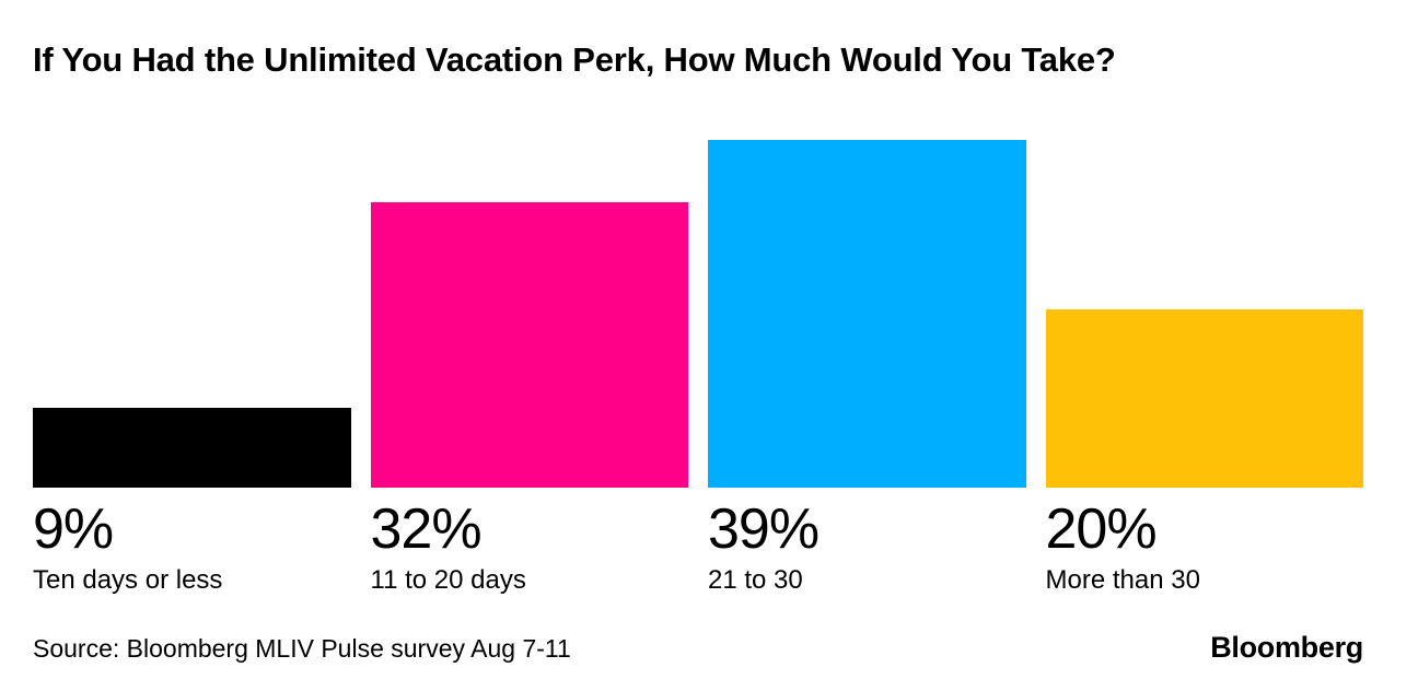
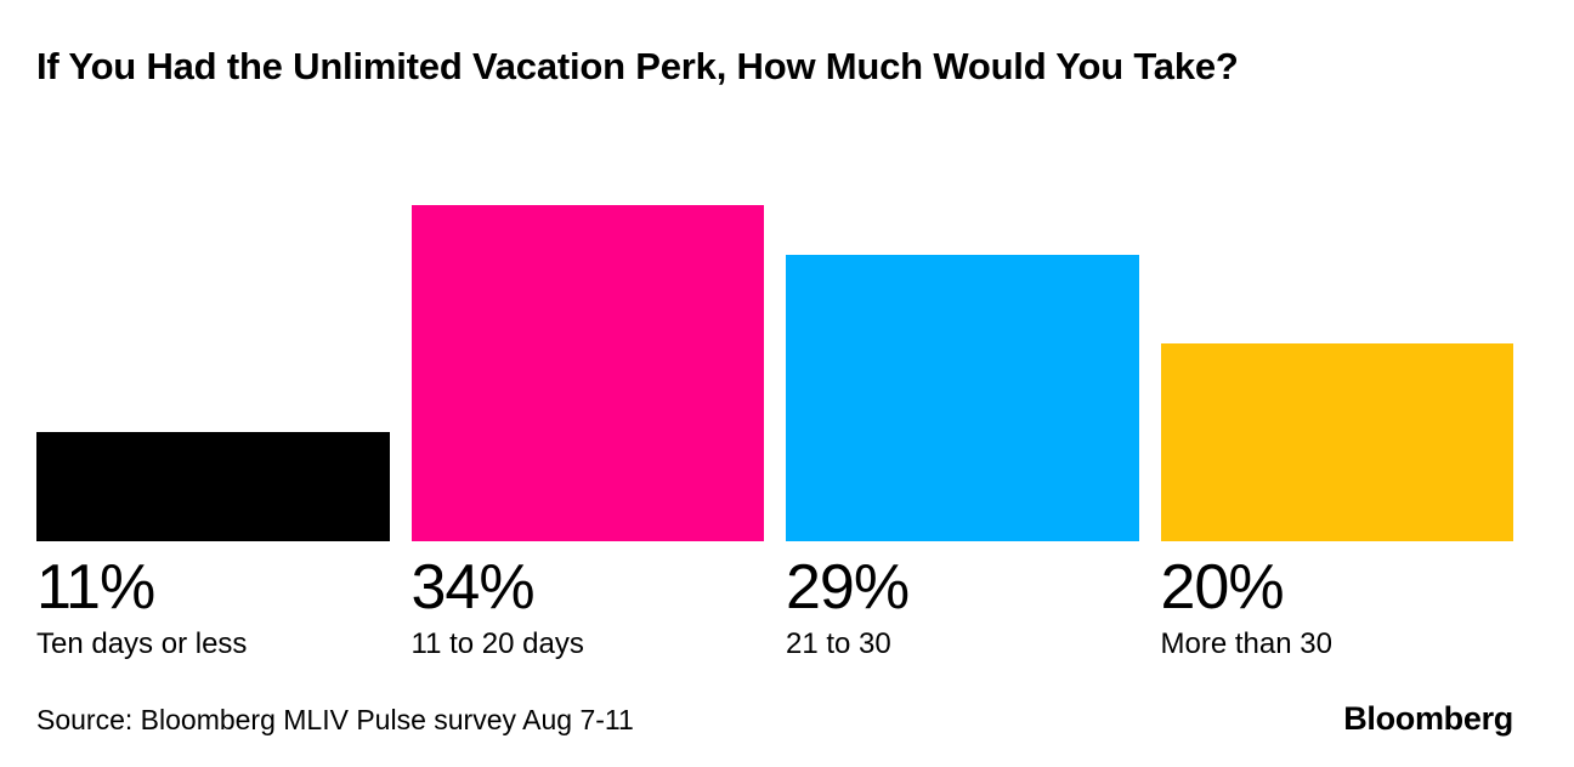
Ten days or less: 9% -> 11%
11 to 20 days: 32% -> 34%
21 to 30: 39% -> 29%
